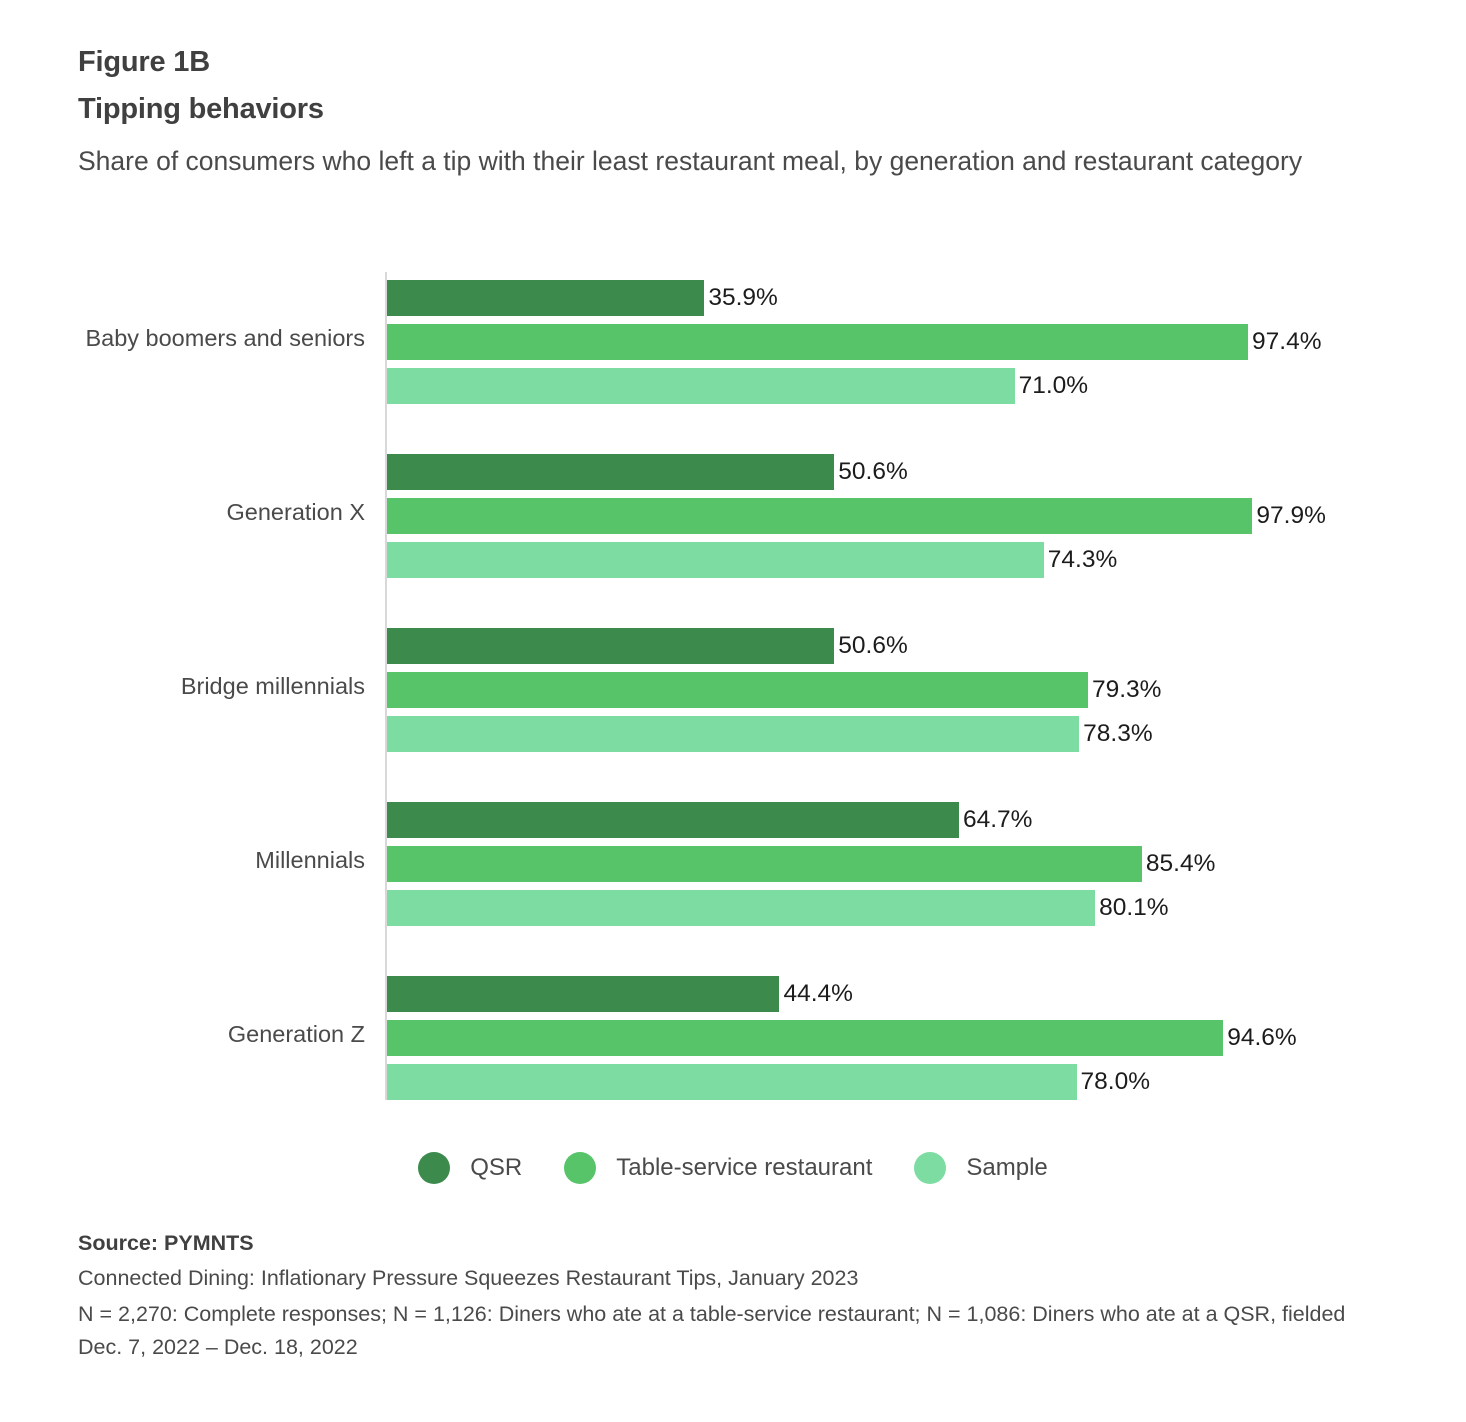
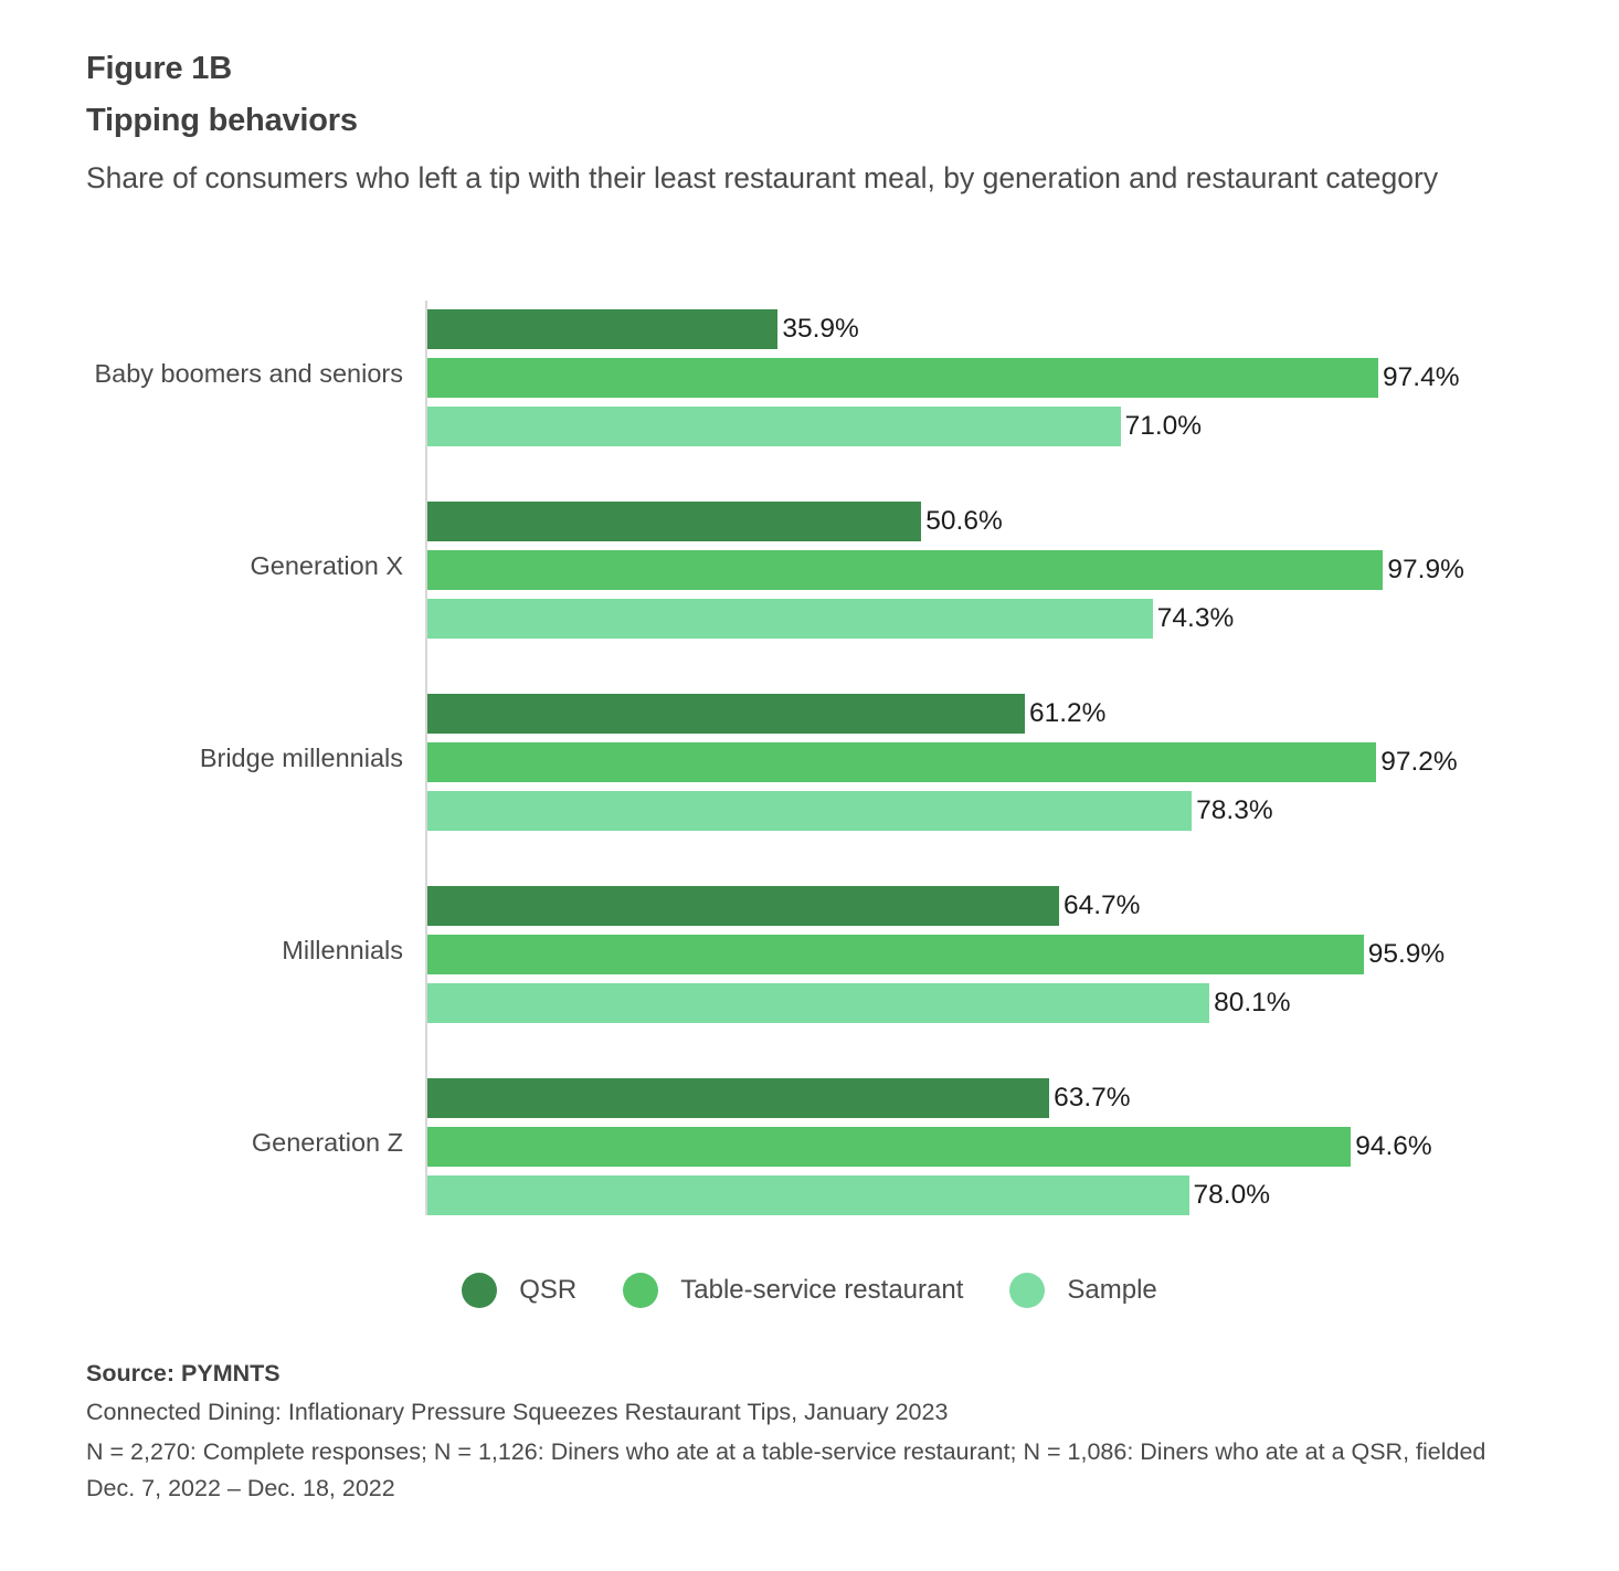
QSR/Bridge millennials: 50.6% -> 61.2%
Table-service restaurant/Bridge millennials: 79.3% -> 97.2%
Table-service restaurant/Millennials: 85.4% -> 95.9%
QSR/Generation Z: 44.4% -> 63.7%
